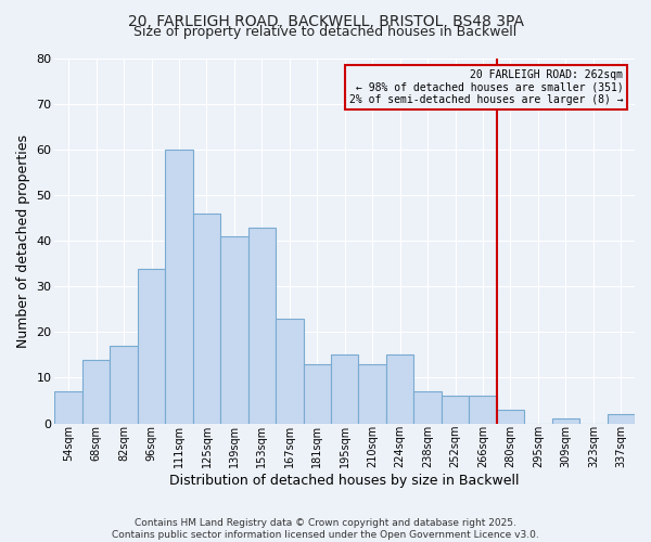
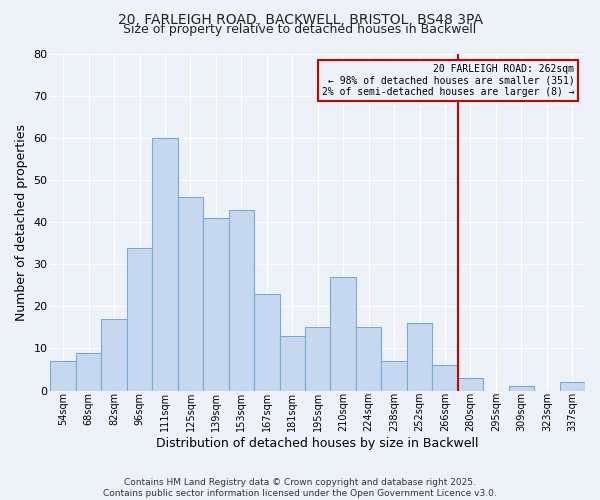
68sqm: 14 -> 9
210sqm: 13 -> 27
252sqm: 6 -> 16
